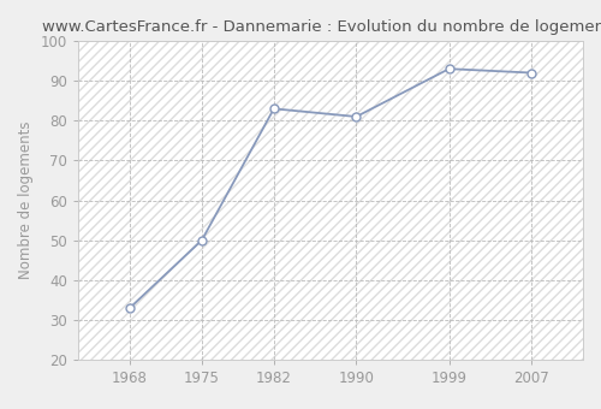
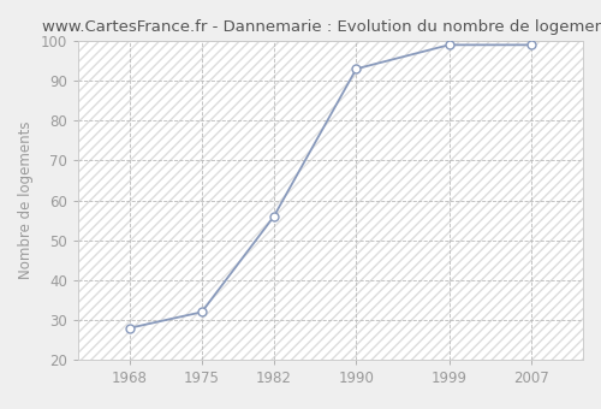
1968: 33 -> 28
1975: 50 -> 32
1982: 83 -> 56
1990: 81 -> 93
1999: 93 -> 99
2007: 92 -> 99
